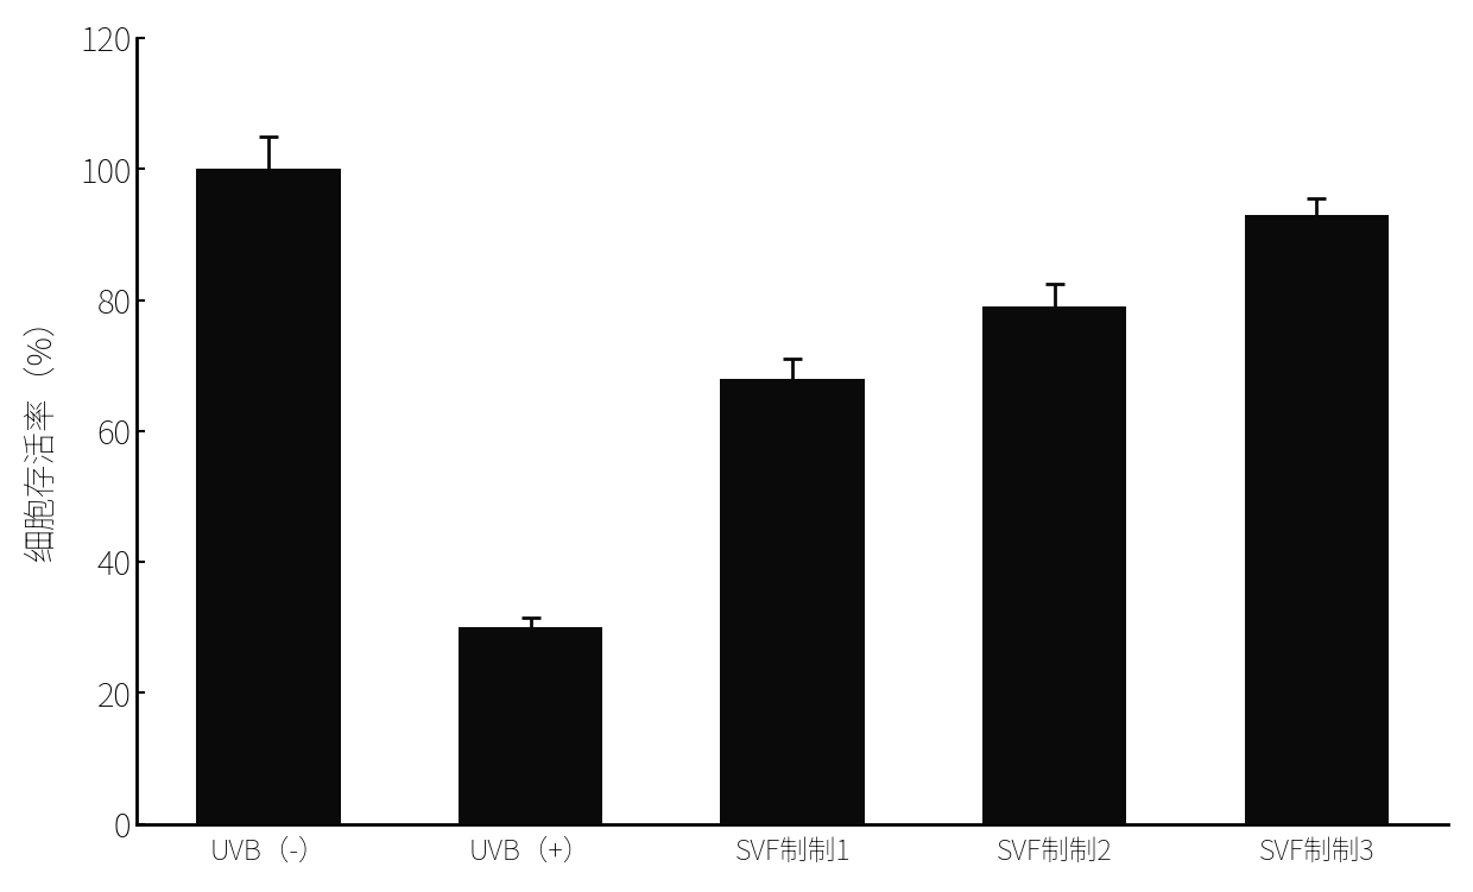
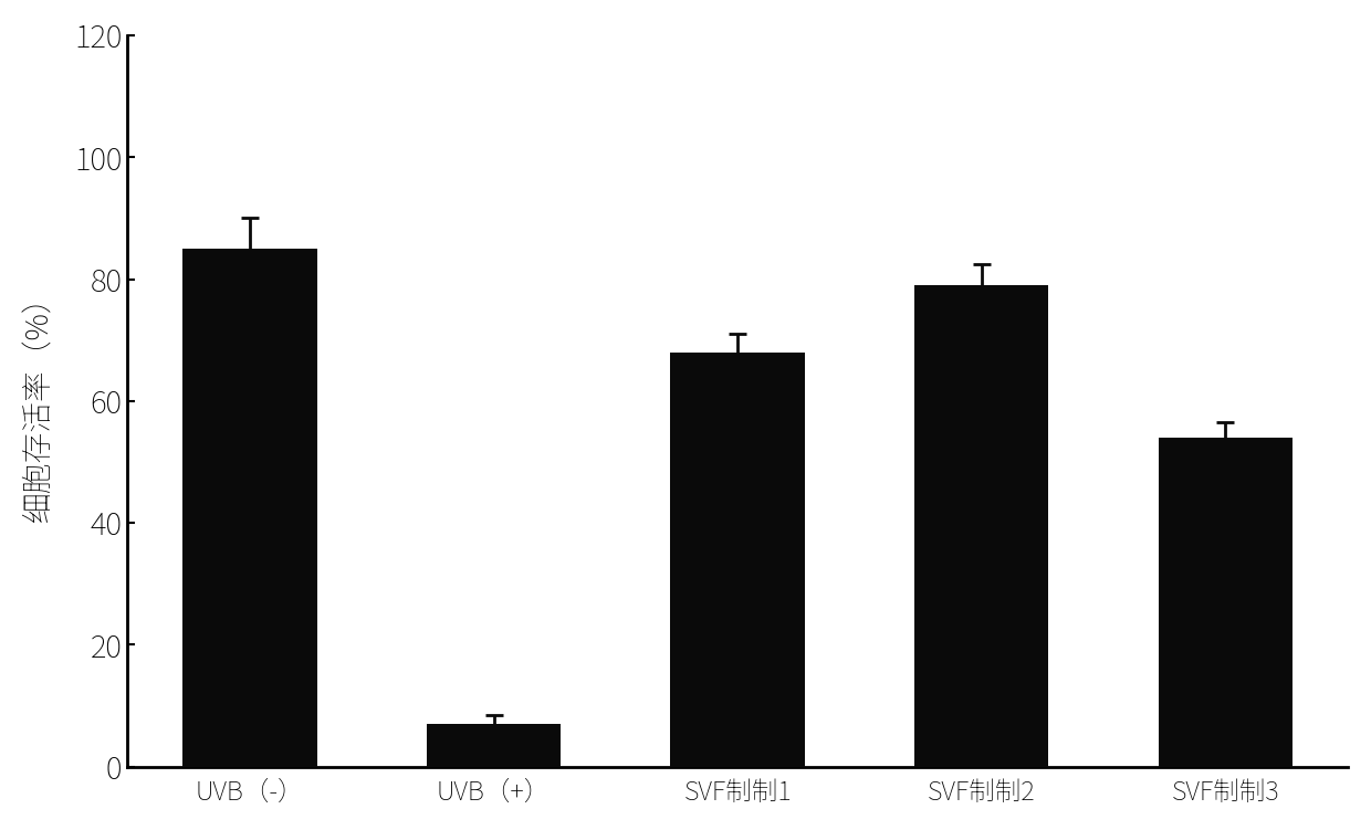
UVB（-）: 100 -> 85
UVB（+）: 30 -> 7
SVF制制3: 93 -> 54
